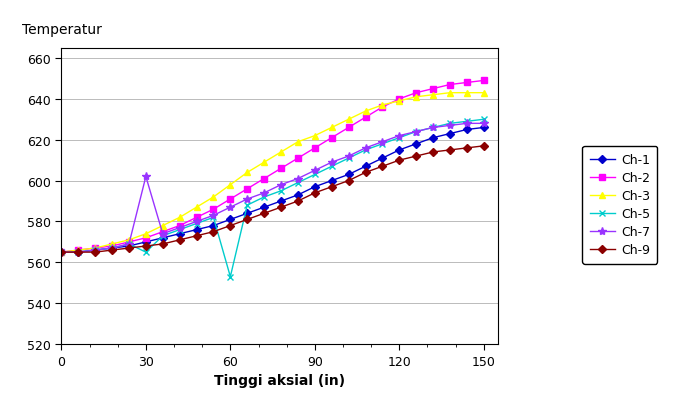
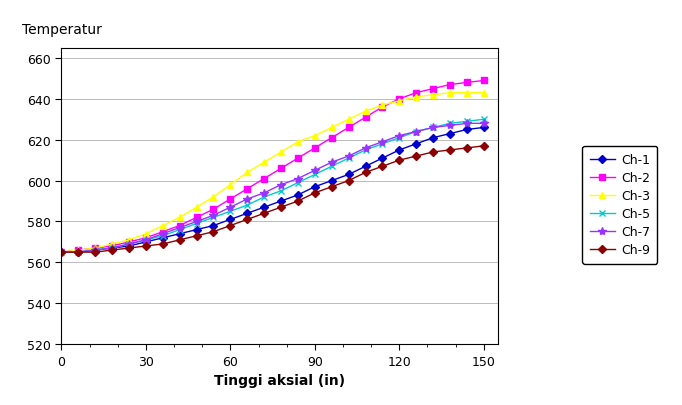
Ch-5/30: 565 -> 571
Ch-7/30: 602 -> 571
Ch-5/60: 553 -> 585
